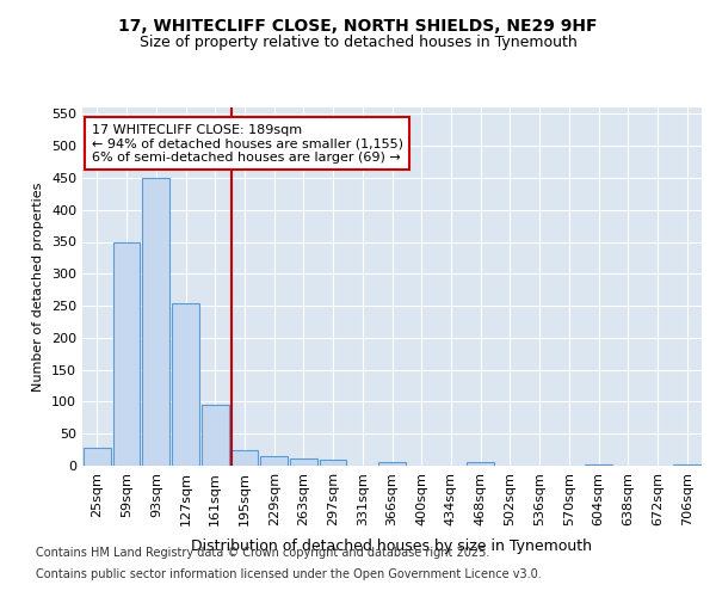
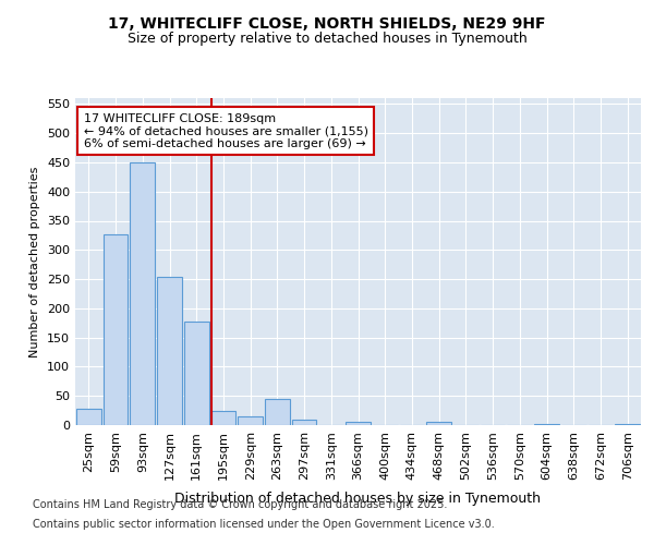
59sqm: 350 -> 326
161sqm: 95 -> 178
263sqm: 12 -> 44
